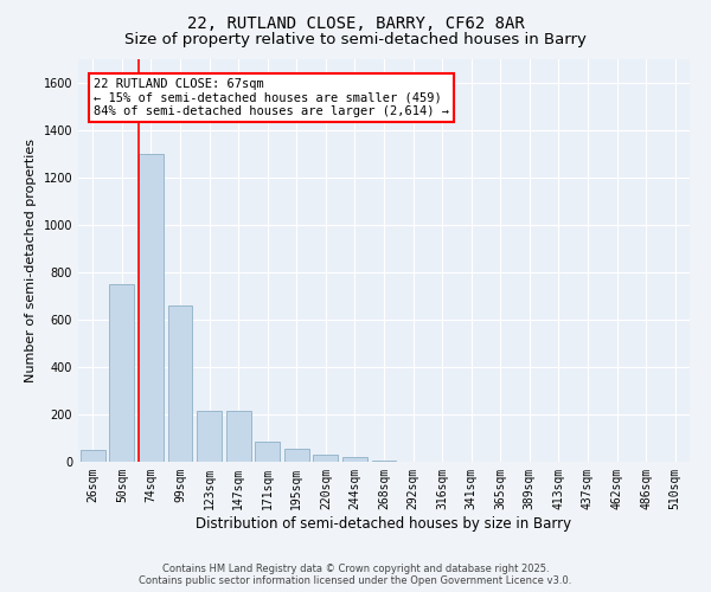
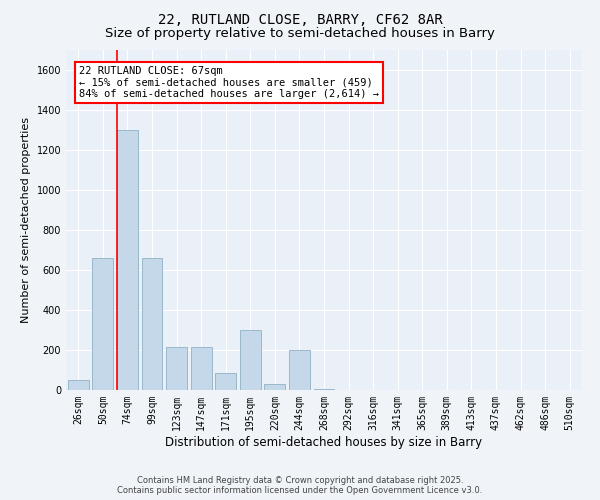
50sqm: 750 -> 660
195sqm: 55 -> 300
244sqm: 20 -> 200
